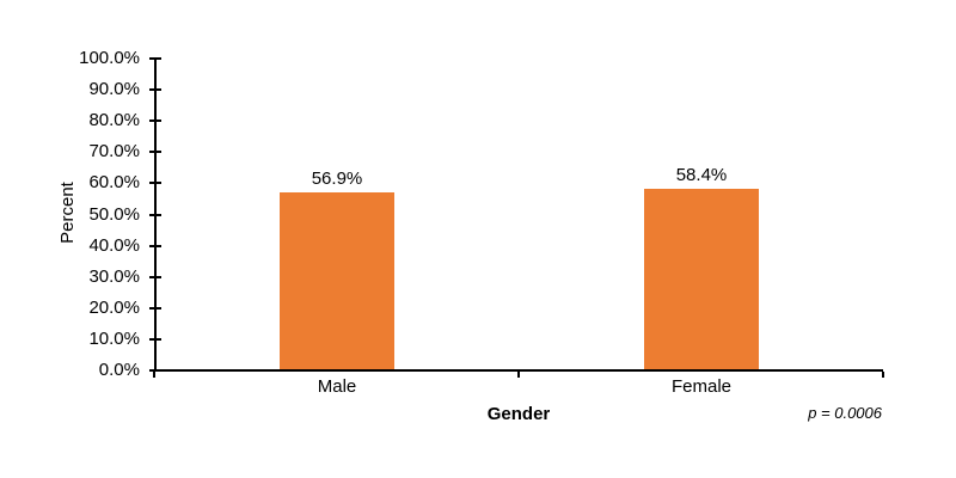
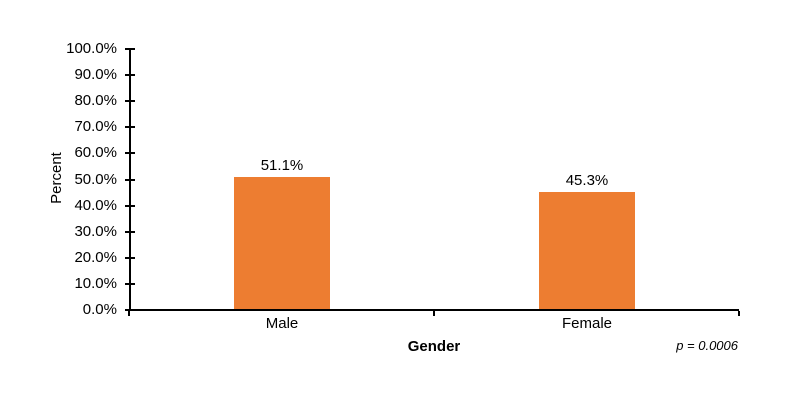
Male: 56.9% -> 51.1%
Female: 58.4% -> 45.3%
